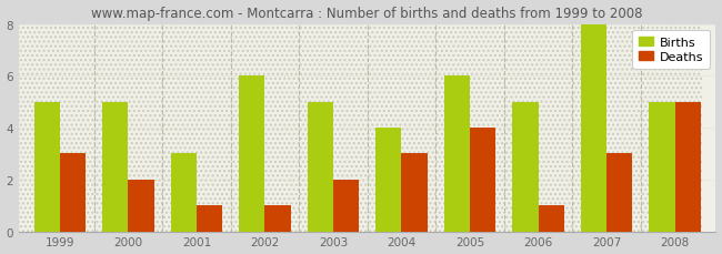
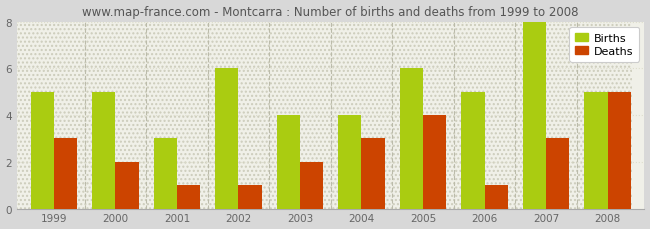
Births/2003: 5 -> 4
